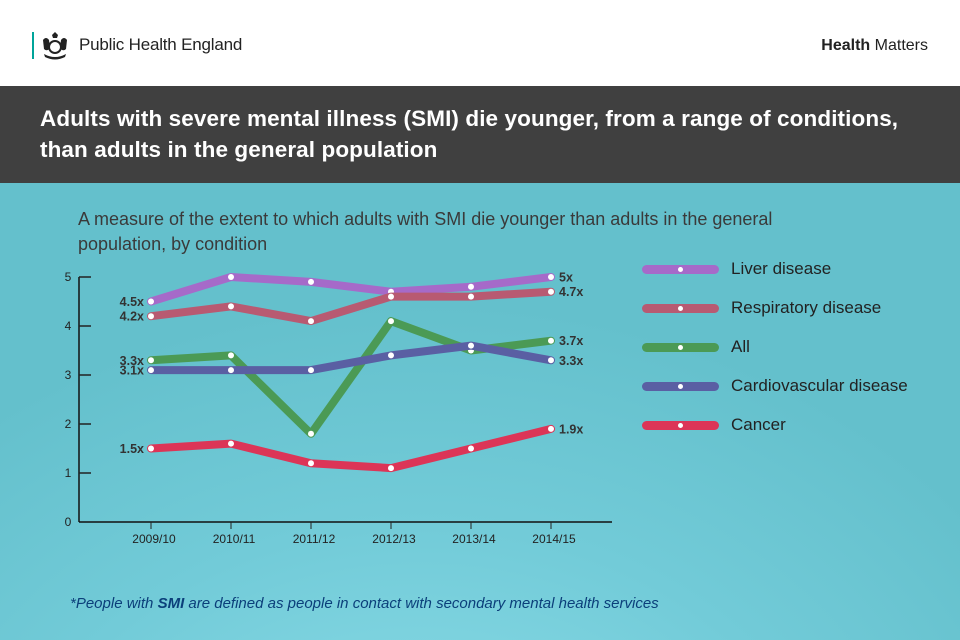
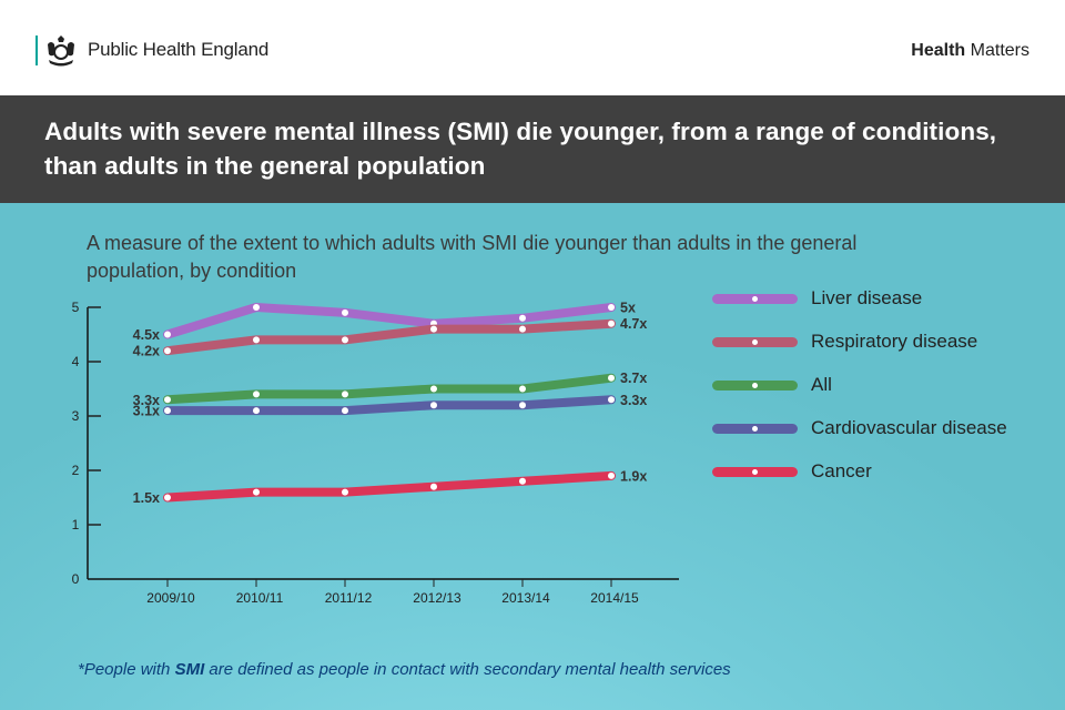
Respiratory disease/2011/12: 4.1 -> 4.4
All/2011/12: 1.8 -> 3.4
Cancer/2011/12: 1.2 -> 1.6
All/2012/13: 4.1 -> 3.5
Cardiovascular disease/2012/13: 3.4 -> 3.2
Cancer/2012/13: 1.1 -> 1.7
Cardiovascular disease/2013/14: 3.6 -> 3.2
Cancer/2013/14: 1.5 -> 1.8
